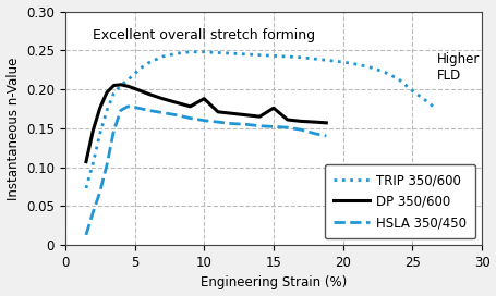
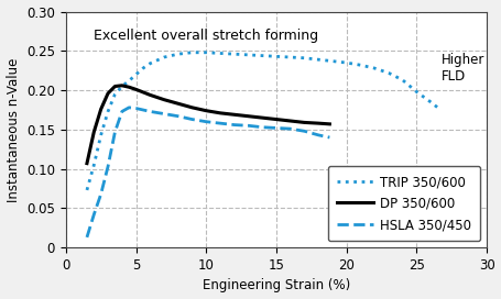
DP 350/600/10: 0.188 -> 0.174
DP 350/600/15: 0.176 -> 0.163
